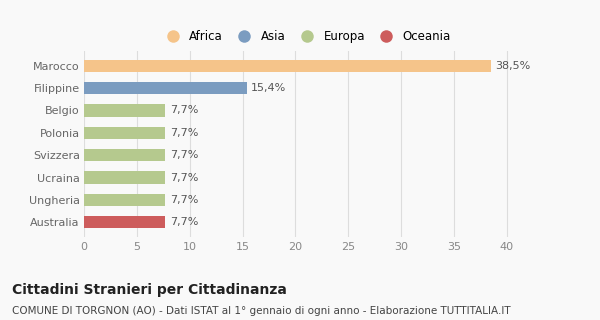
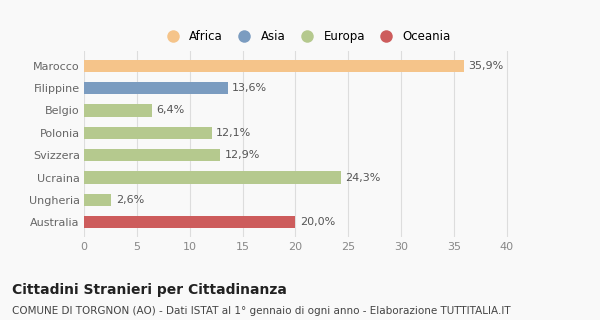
Marocco: 38,5% -> 35,9%
Filippine: 15,4% -> 13,6%
Belgio: 7,7% -> 6,4%
Polonia: 7,7% -> 12,1%
Svizzera: 7,7% -> 12,9%
Ucraina: 7,7% -> 24,3%
Ungheria: 7,7% -> 2,6%
Australia: 7,7% -> 20,0%
